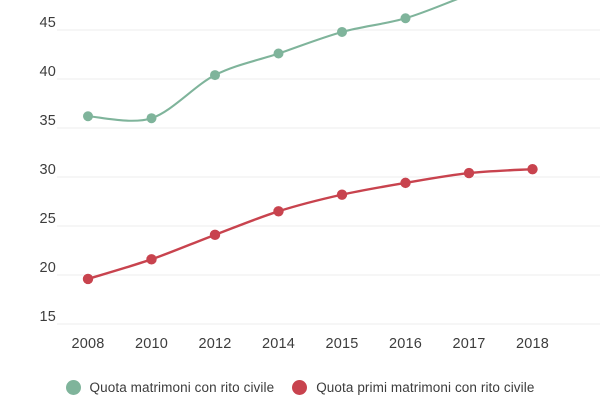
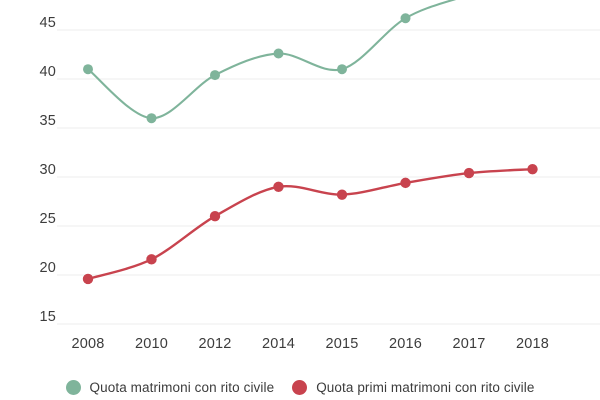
Quota matrimoni con rito civile/2008: 36 -> 41
Quota primi matrimoni con rito civile/2012: 24 -> 26
Quota primi matrimoni con rito civile/2014: 26 -> 29
Quota matrimoni con rito civile/2015: 45 -> 41
